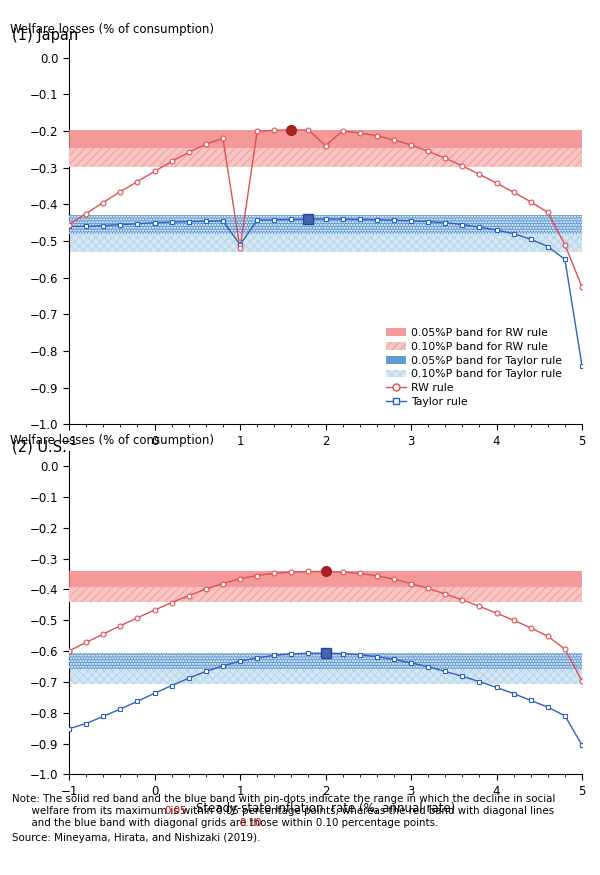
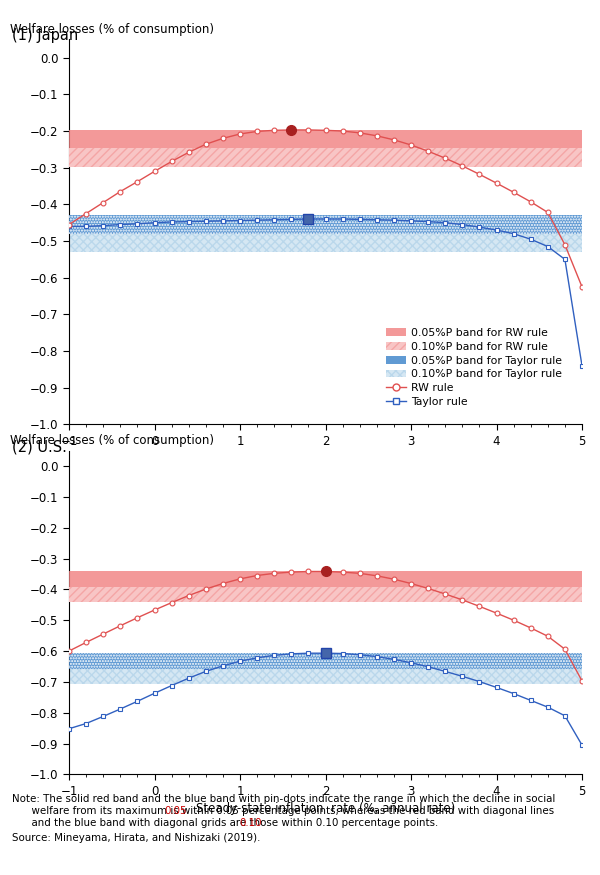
RW rule/1: -0.520 -> -0.208
Taylor rule/1: -0.510 -> -0.444
RW rule/2: -0.240 -> -0.198
